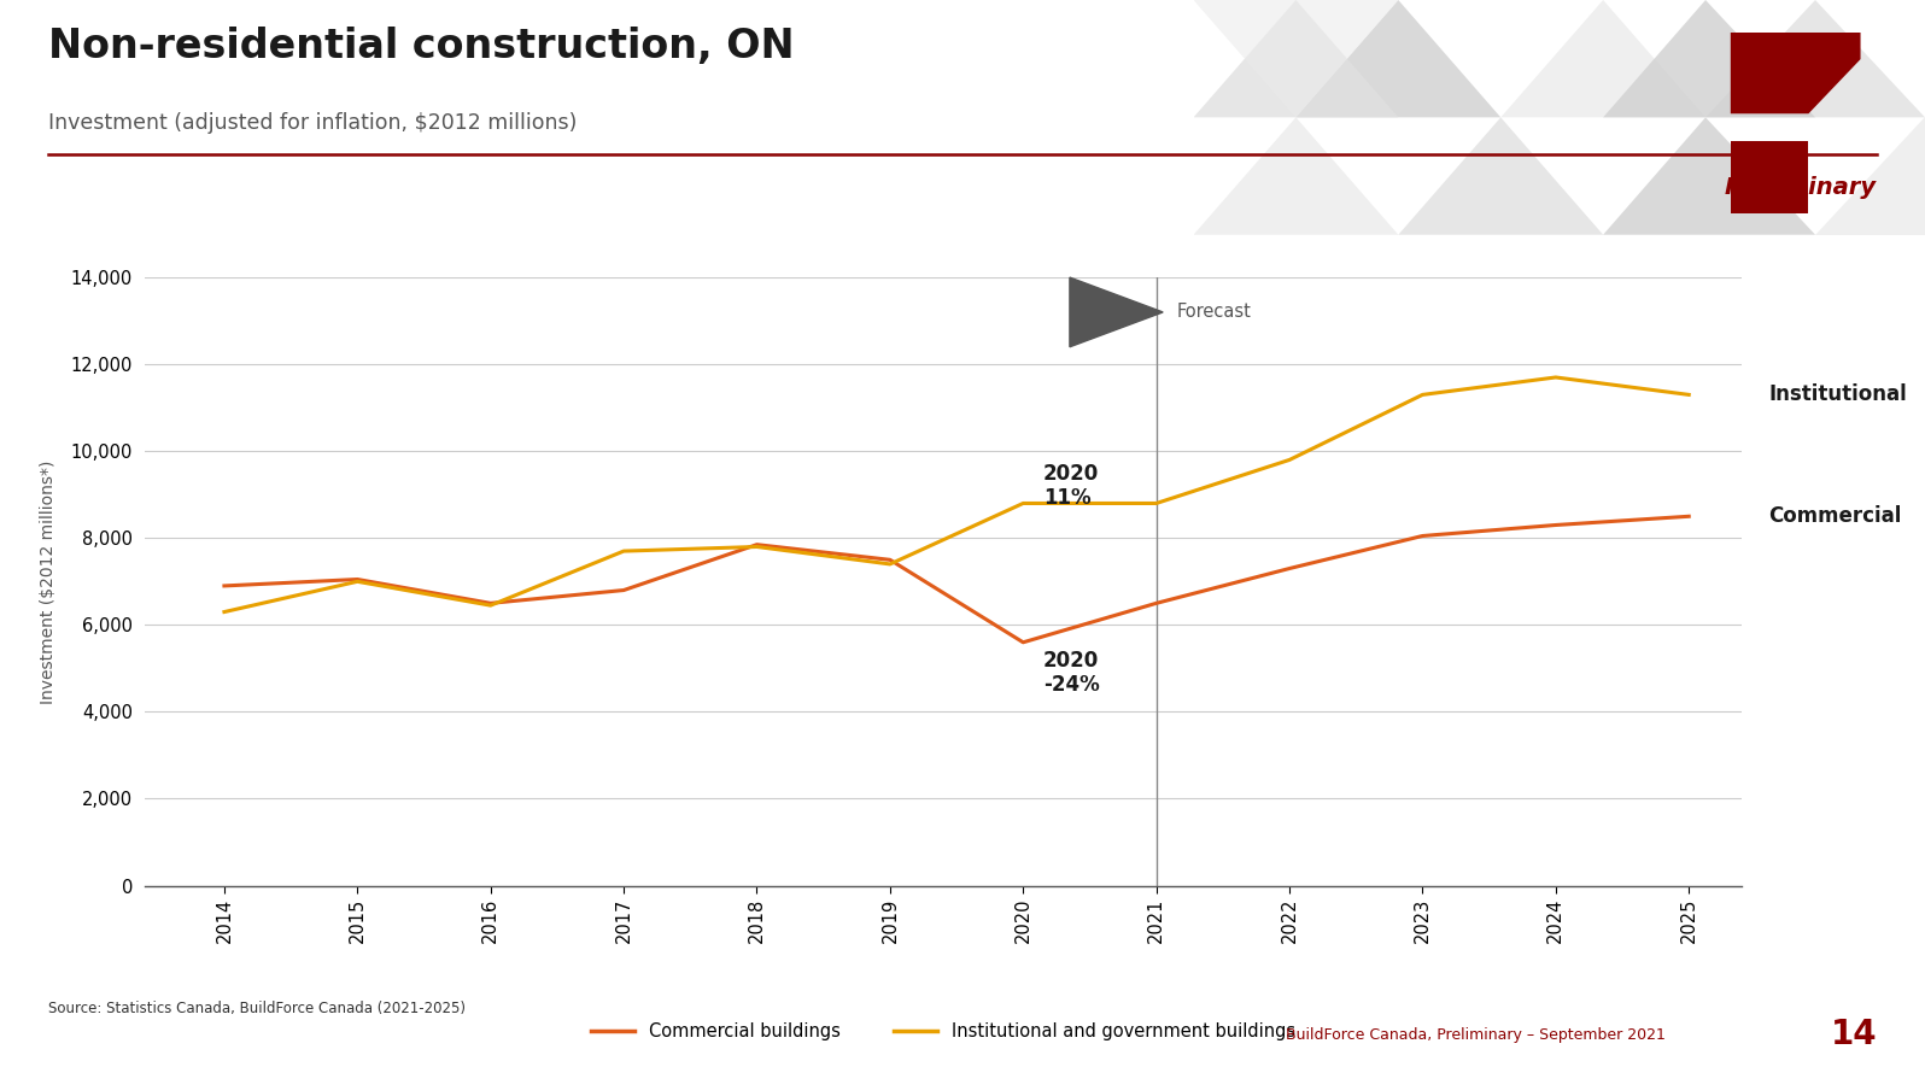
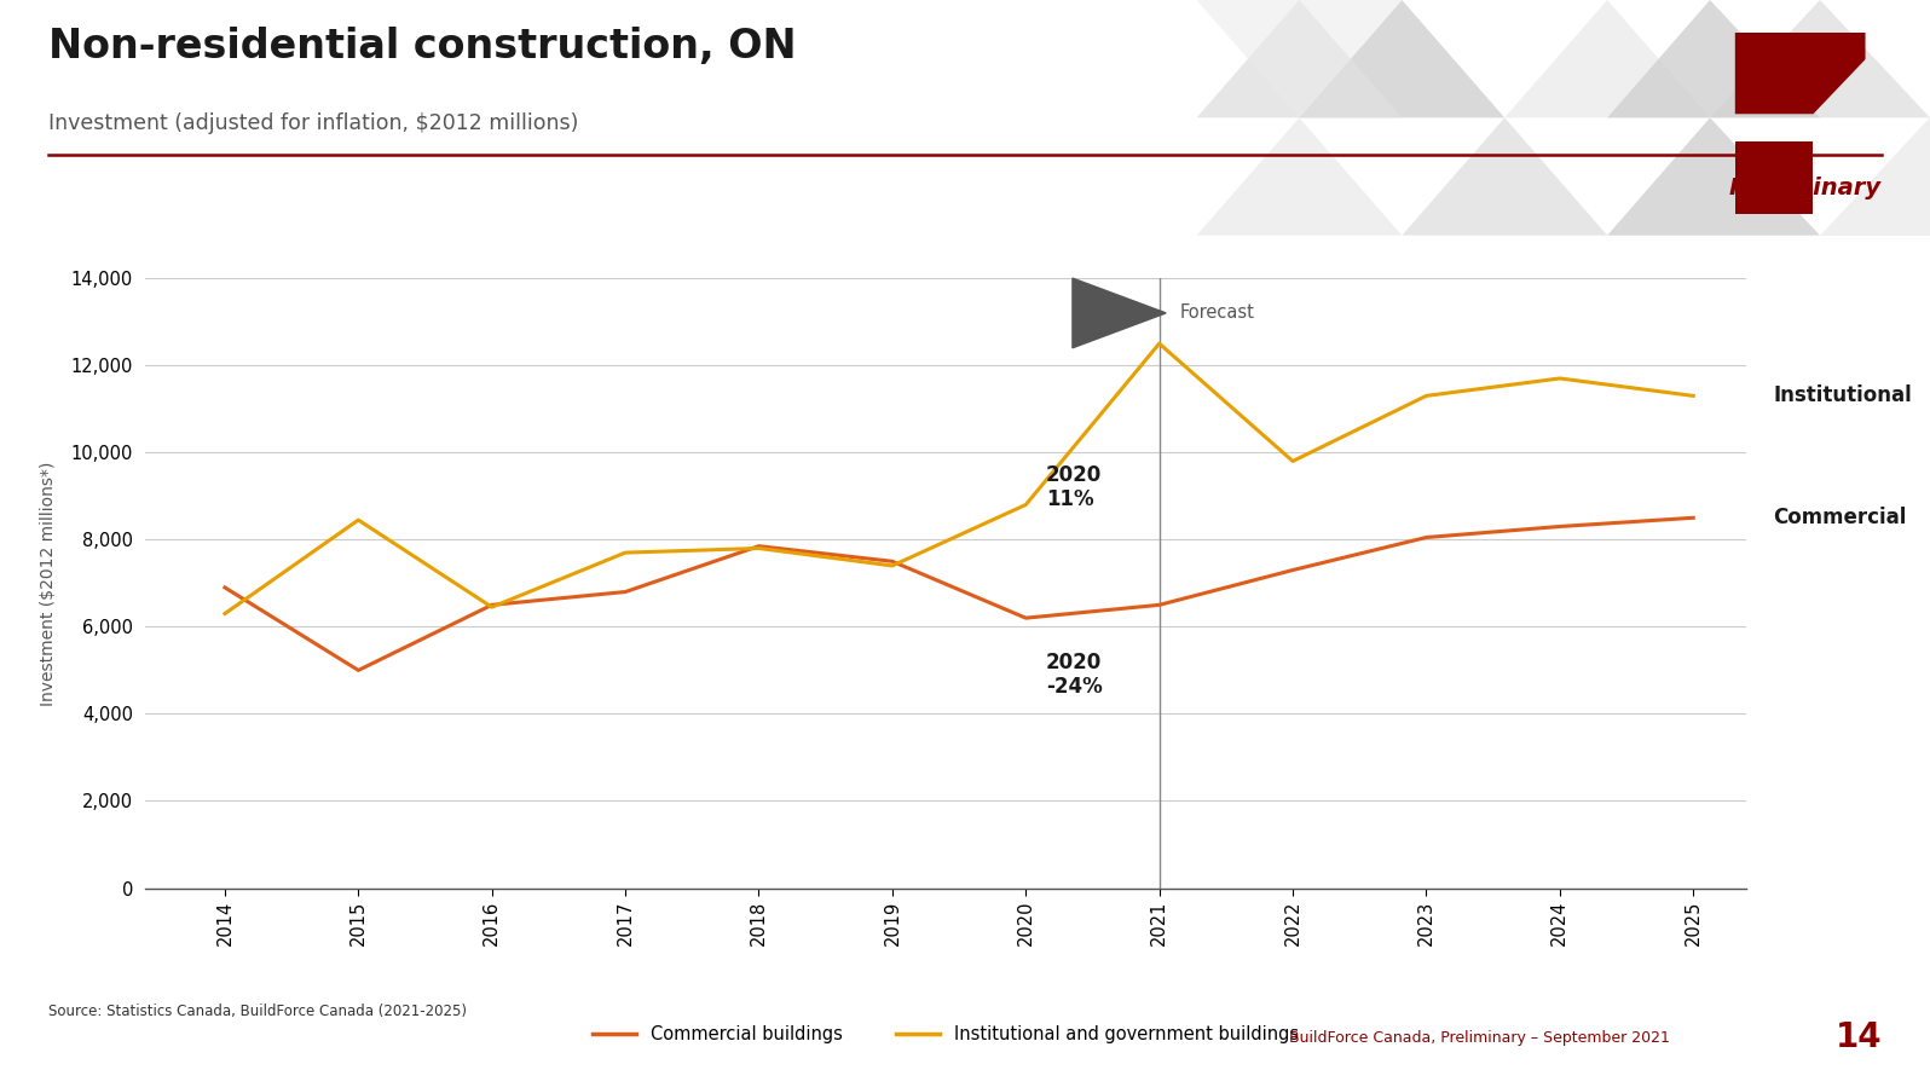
Commercial buildings/2015: 7,050 -> 5,000
Institutional and government buildings/2015: 7,000 -> 8,450
Commercial buildings/2020: 5,600 -> 6,200
Institutional and government buildings/2021: 8,800 -> 12,500
